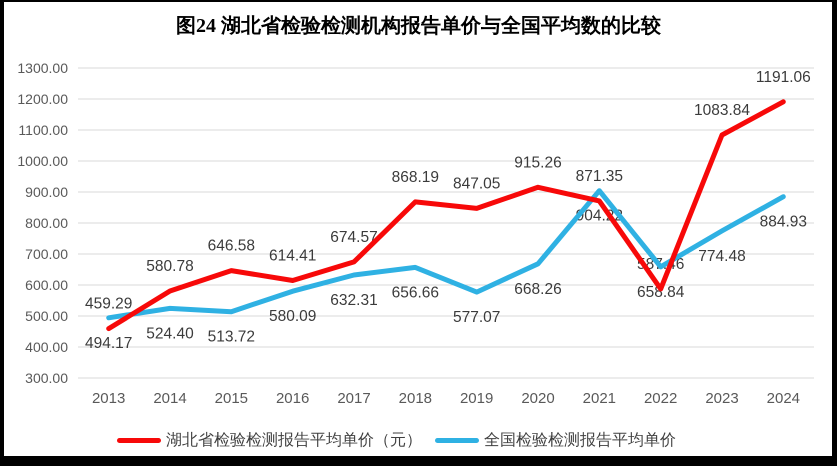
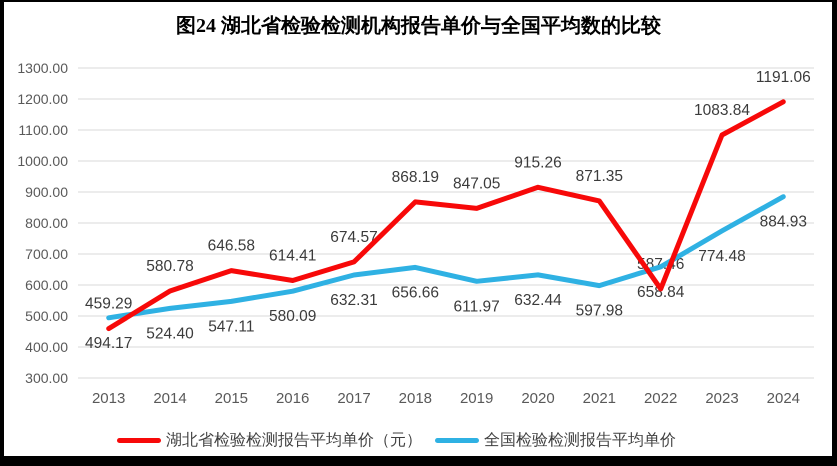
全国检验检测报告平均单价/2015: 513.72 -> 547.11
全国检验检测报告平均单价/2019: 577.07 -> 611.97
全国检验检测报告平均单价/2020: 668.26 -> 632.44
全国检验检测报告平均单价/2021: 904.22 -> 597.98
